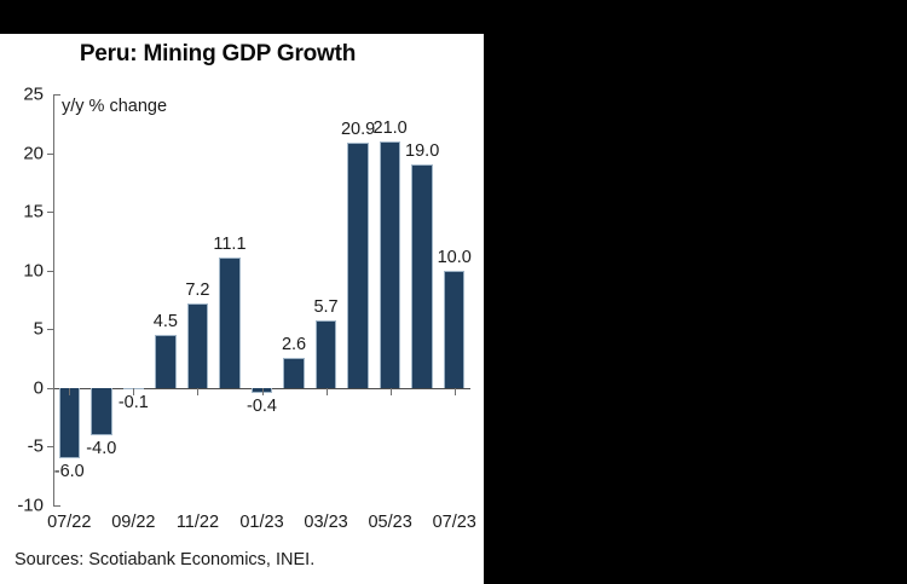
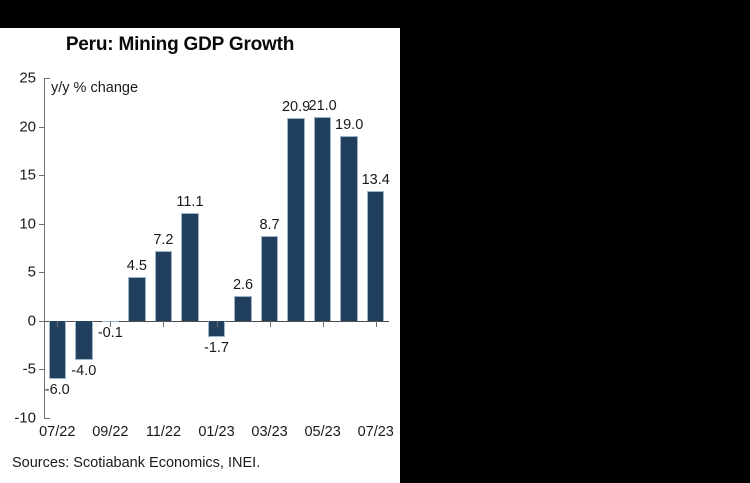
01/23: -0.4 -> -1.7
03/23: 5.7 -> 8.7
07/23: 10.0 -> 13.4
